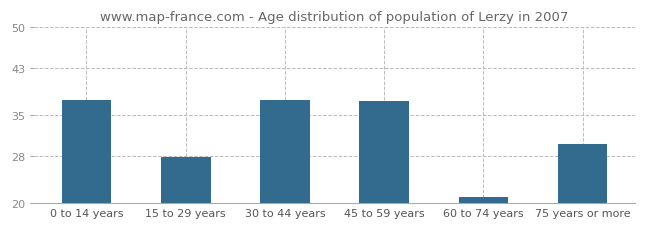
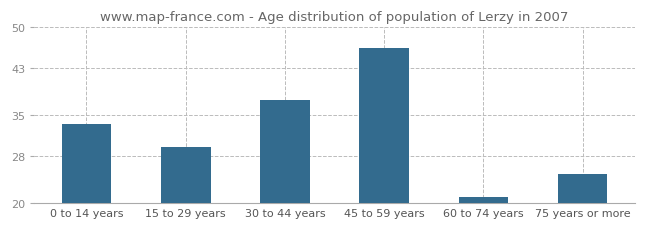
0 to 14 years: 37.6 -> 33.5
15 to 29 years: 27.8 -> 29.5
45 to 59 years: 37.4 -> 46.5
75 years or more: 30.0 -> 25.0
